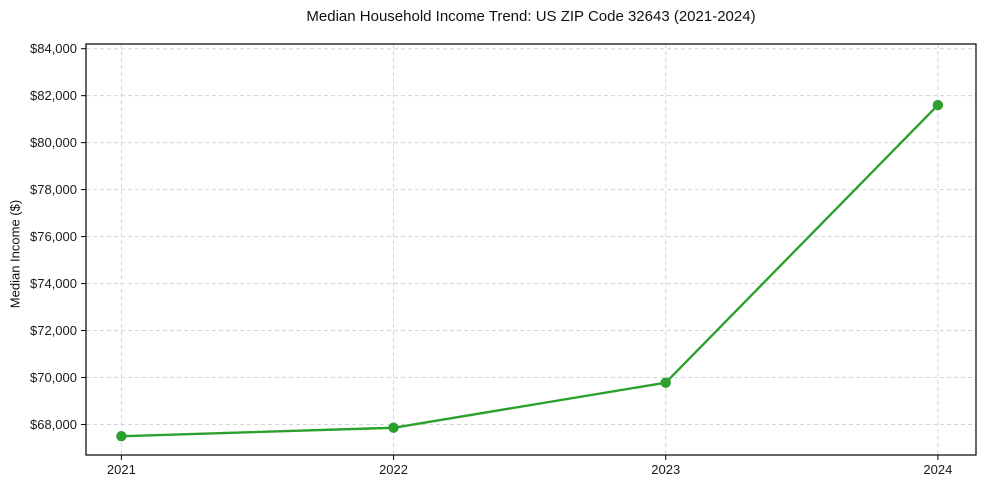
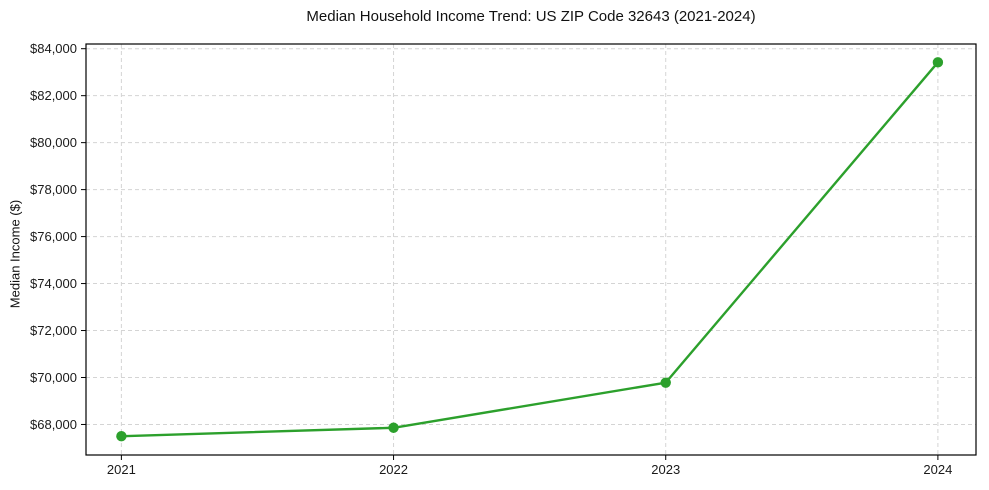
2024: $81600 -> $83400
